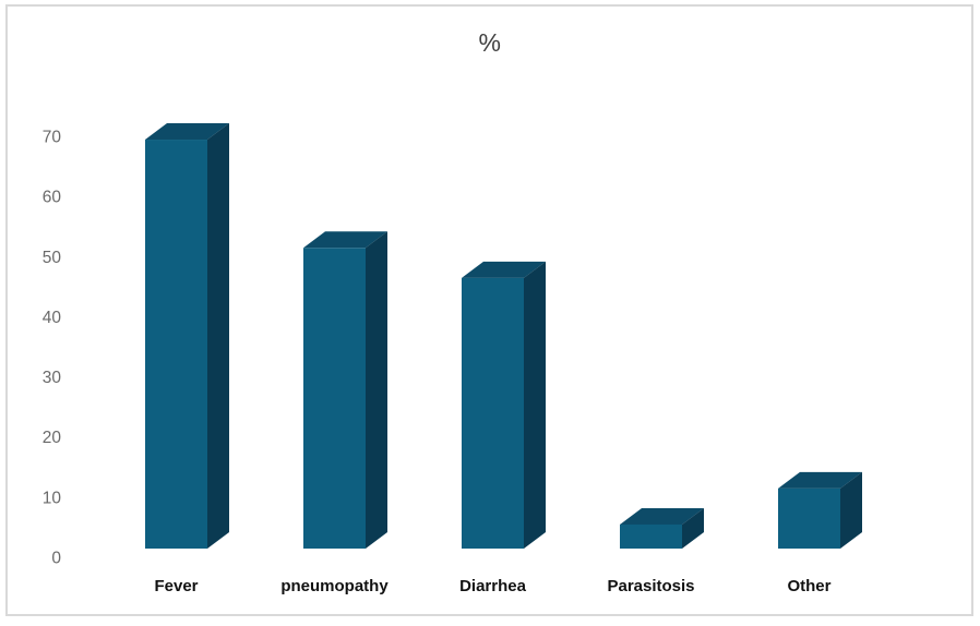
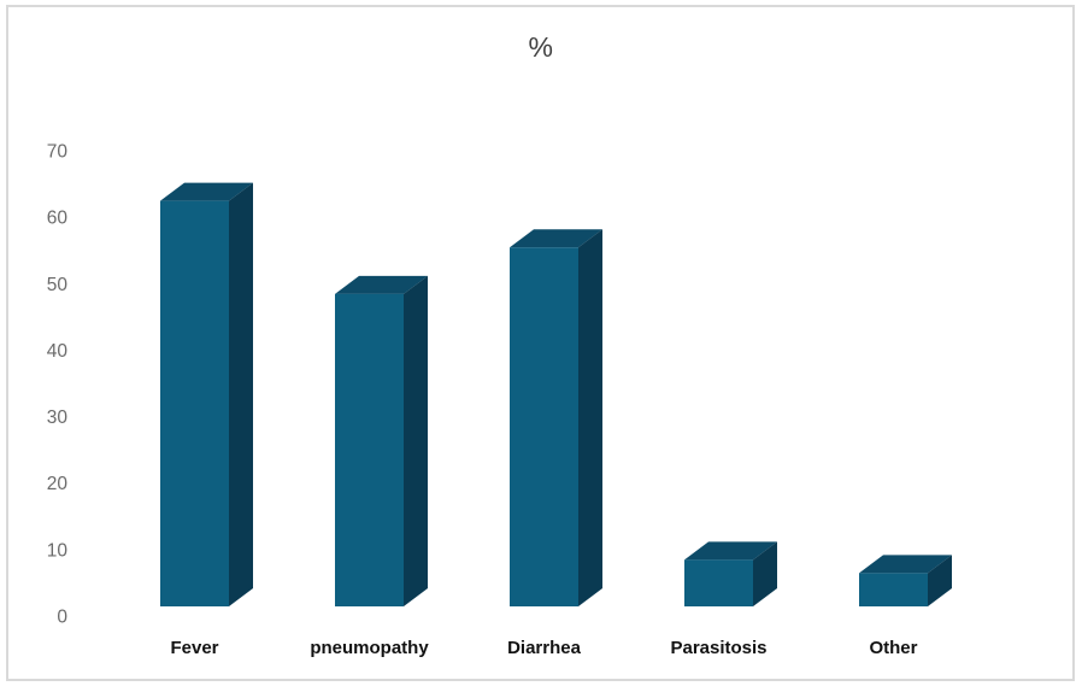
Fever: 68 -> 61
pneumopathy: 50 -> 47
Diarrhea: 45 -> 54
Parasitosis: 4 -> 7
Other: 10 -> 5
